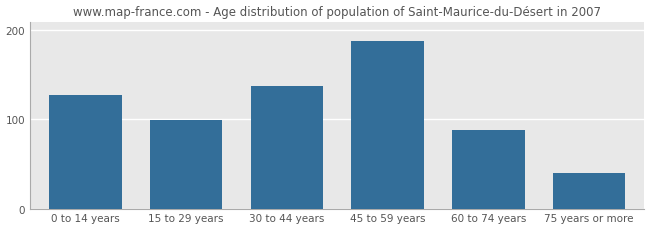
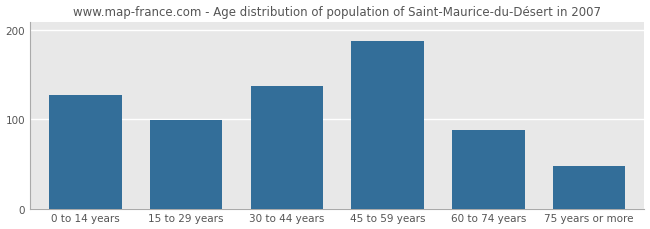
75 years or more: 40 -> 48
